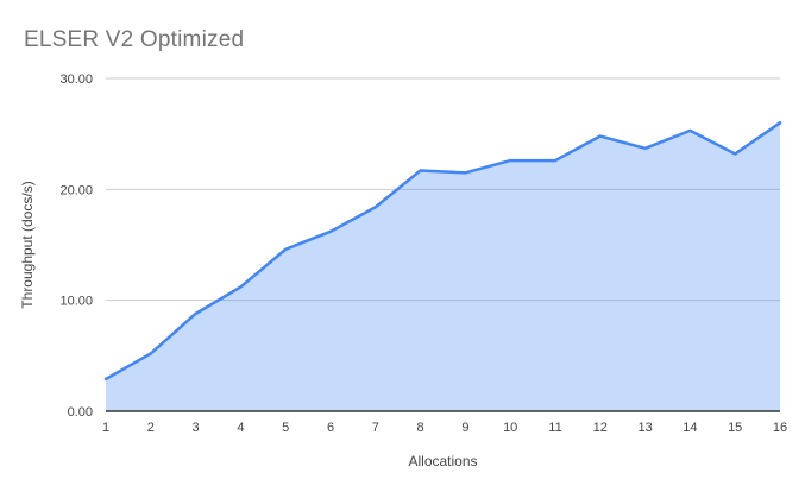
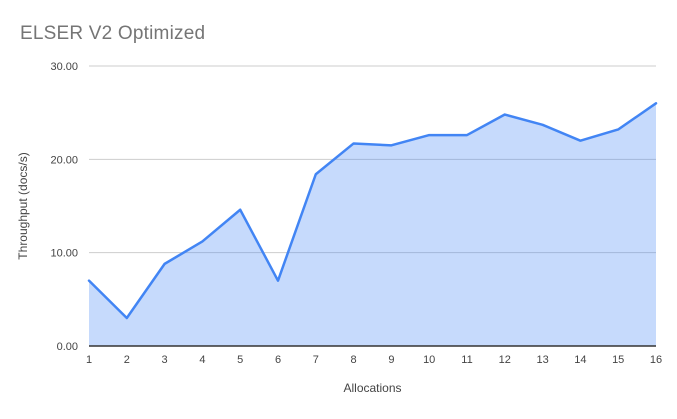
1: 3 -> 7
2: 5 -> 3
6: 16 -> 7
14: 25 -> 22
